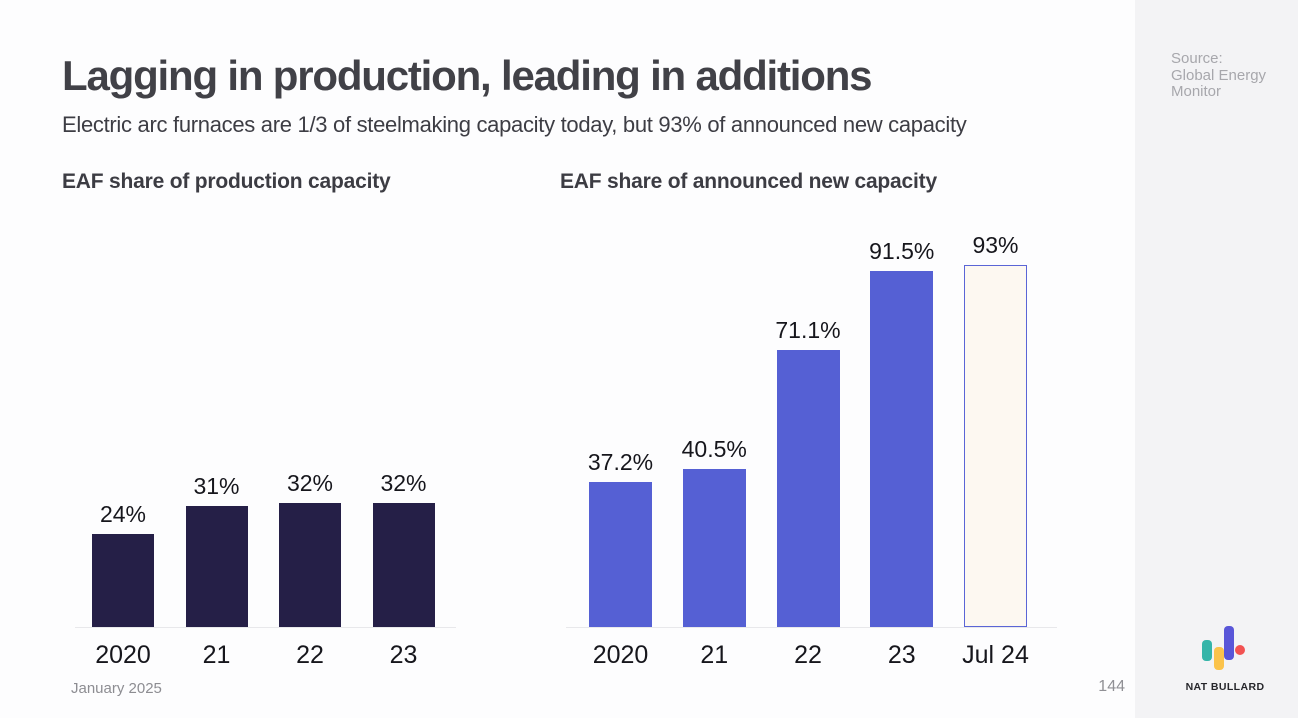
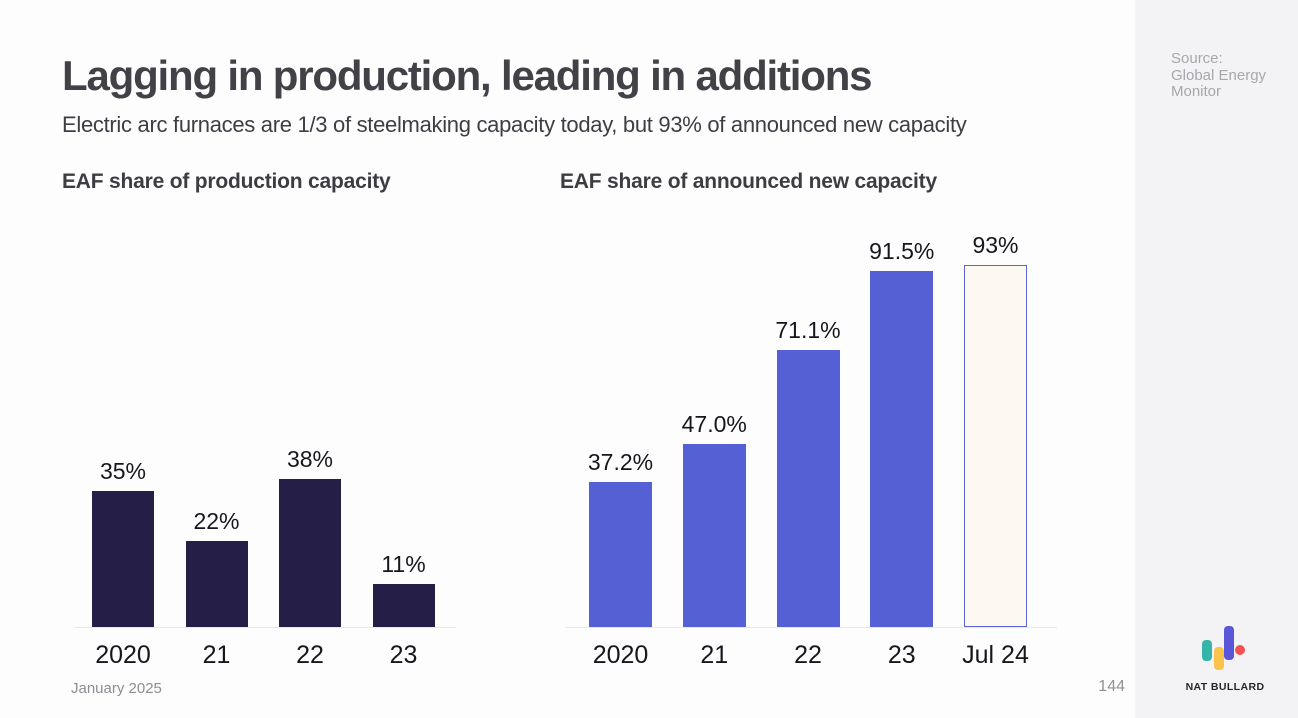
EAF share of production capacity/2020: 24% -> 35%
EAF share of production capacity/21: 31% -> 22%
EAF share of production capacity/22: 32% -> 38%
EAF share of production capacity/23: 32% -> 11%
EAF share of announced new capacity/21: 40.5% -> 47.0%
